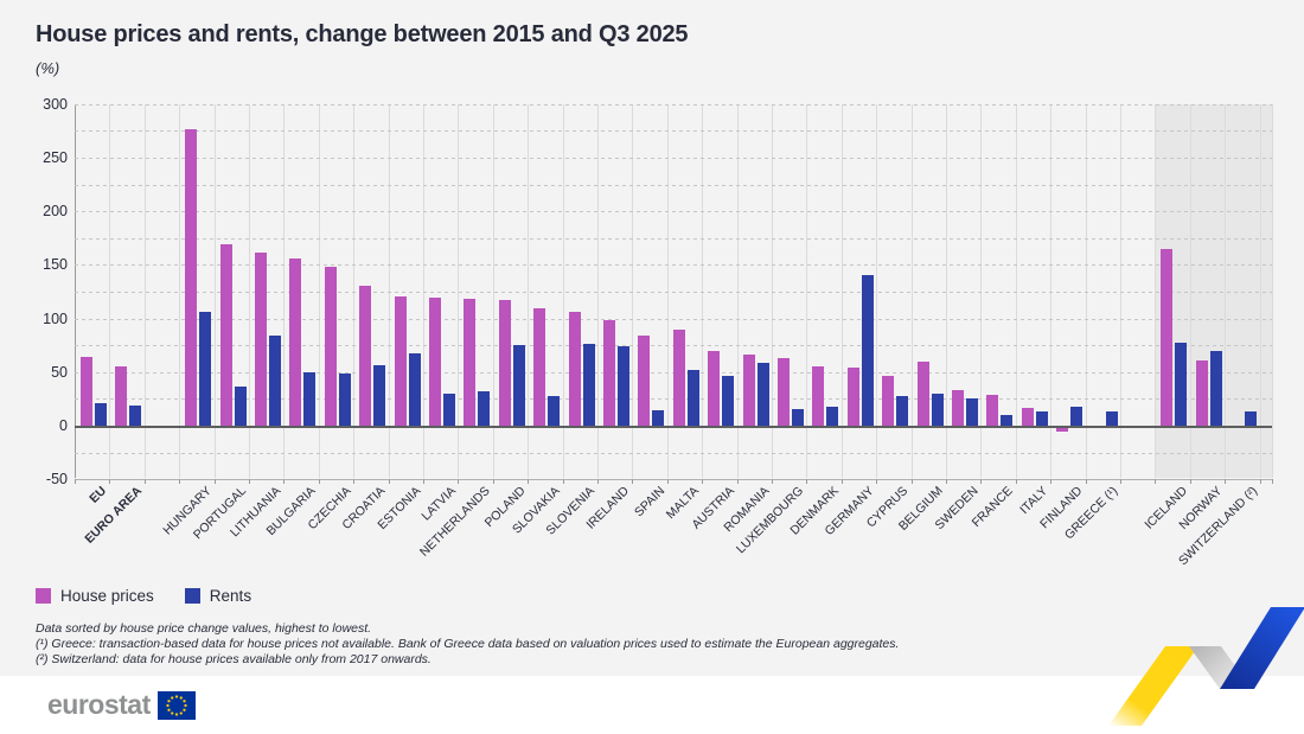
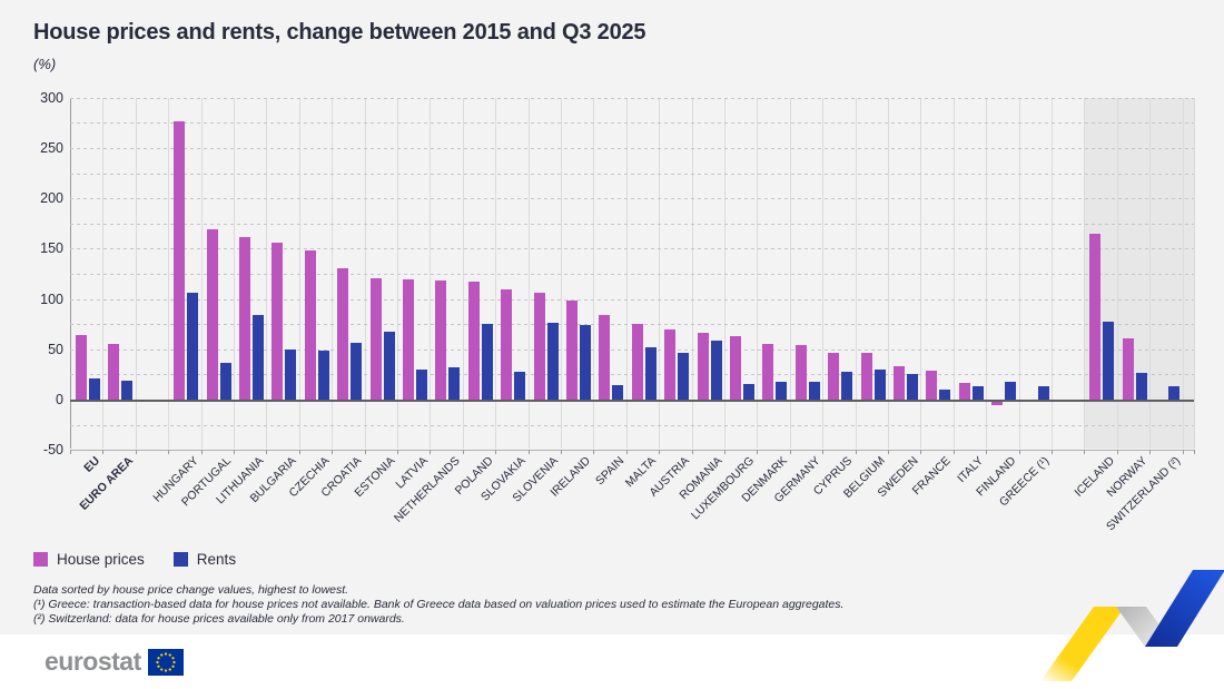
House prices/MALTA: 90 -> 80
Rents/GERMANY: 140 -> 20
House prices/BELGIUM: 60 -> 50
Rents/NORWAY: 70 -> 30
